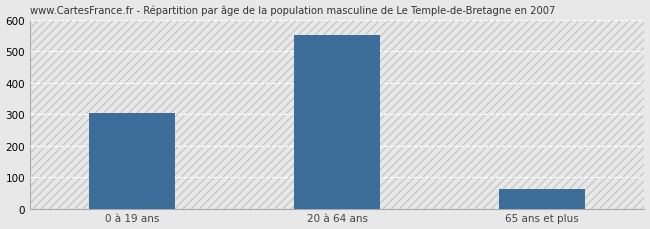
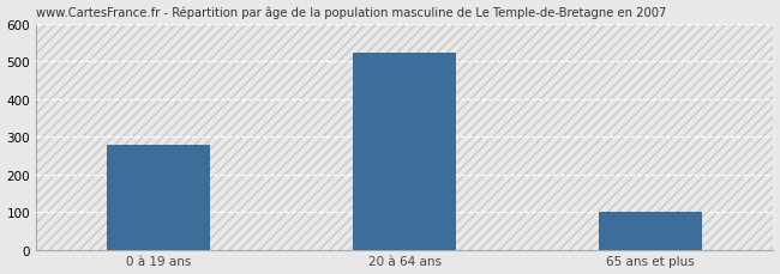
0 à 19 ans: 305 -> 280
20 à 64 ans: 551 -> 525
65 ans et plus: 63 -> 100
